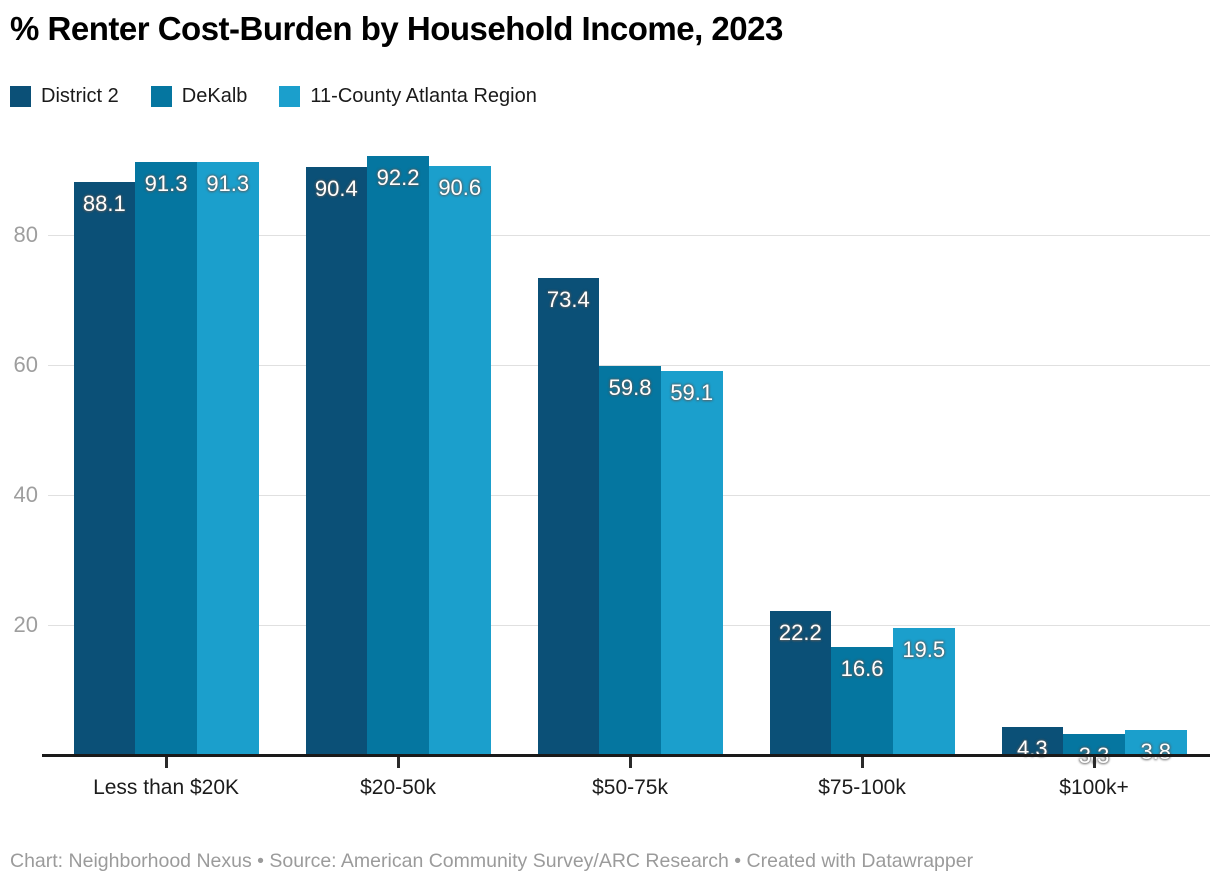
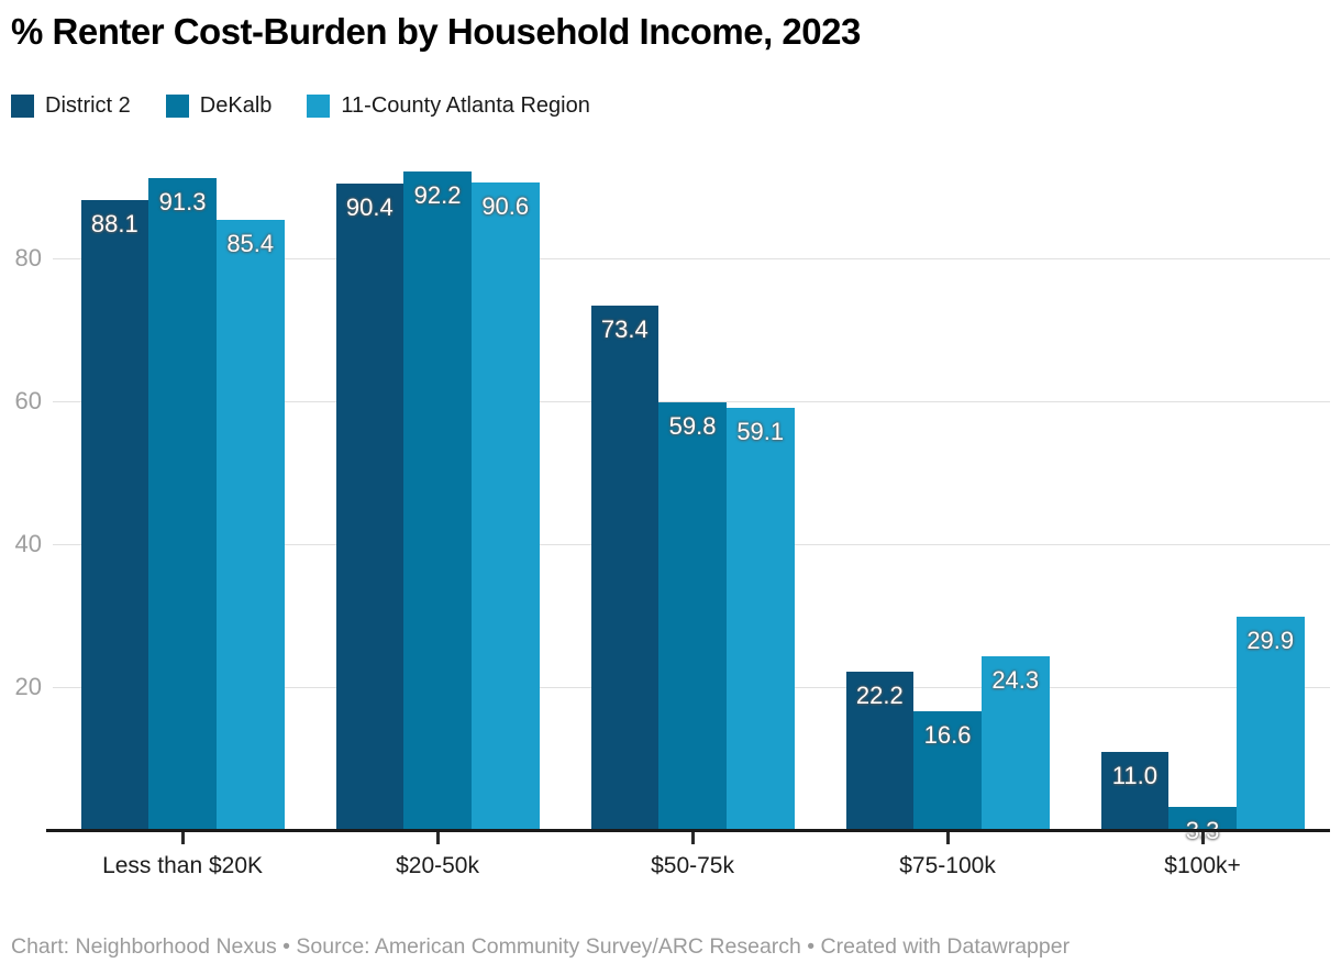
11-County Atlanta Region/Less than $20K: 91.3 -> 85.4
11-County Atlanta Region/$75-100k: 19.5 -> 24.3
District 2/$100k+: 4.3 -> 11.0
11-County Atlanta Region/$100k+: 3.8 -> 29.9
